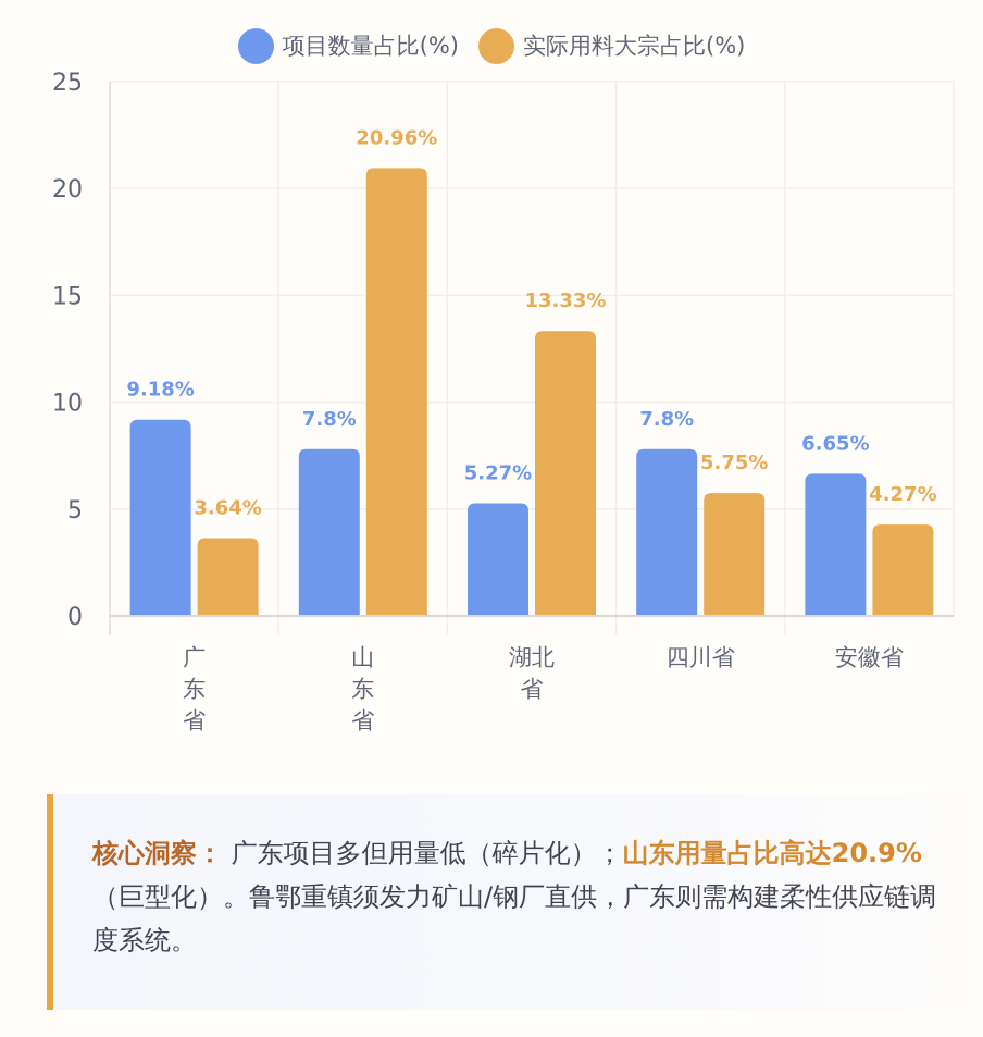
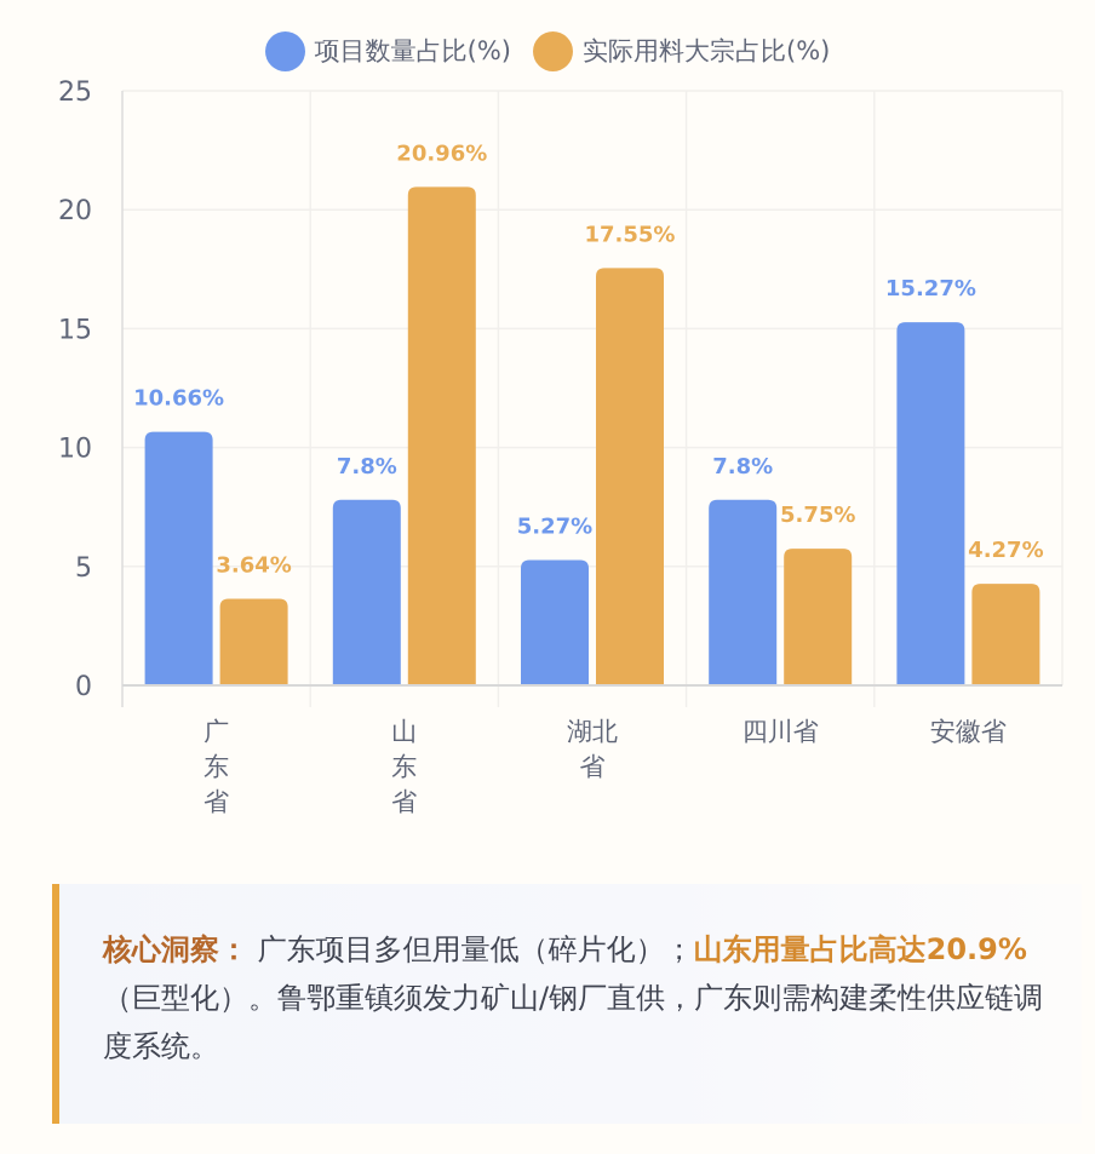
项目数量占比(%)/广东省: 9.18% -> 10.66%
实际用料大宗占比(%)/湖北省: 13.33% -> 17.55%
项目数量占比(%)/安徽省: 6.65% -> 15.27%
